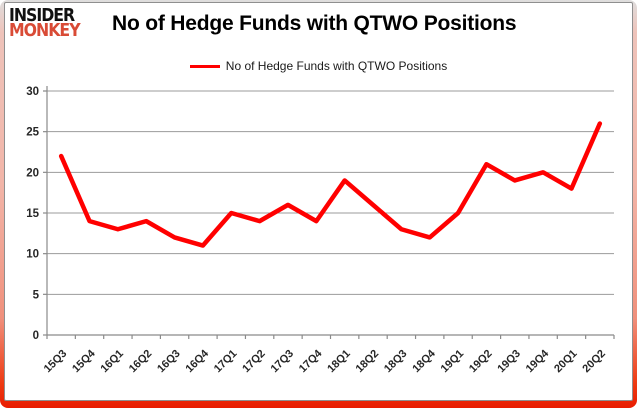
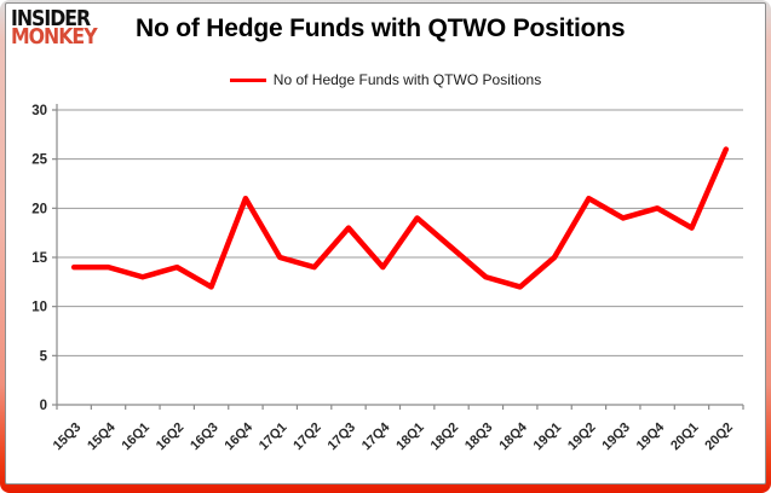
15Q3: 22 -> 14
16Q4: 11 -> 21
17Q3: 16 -> 18
